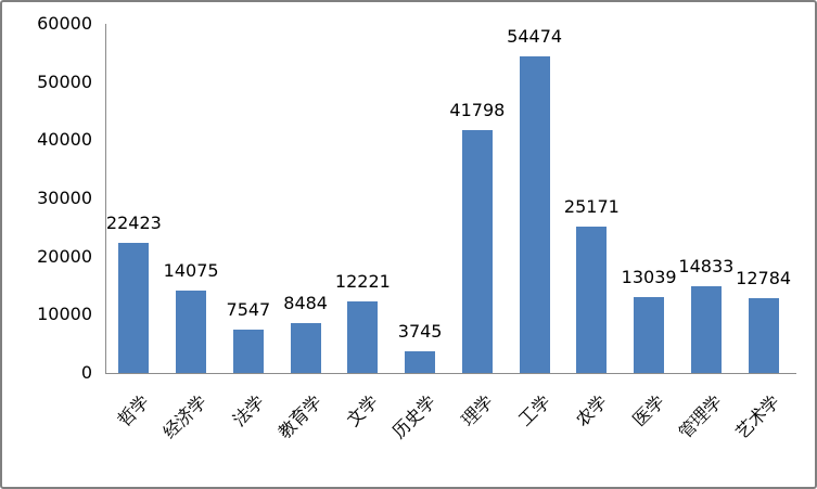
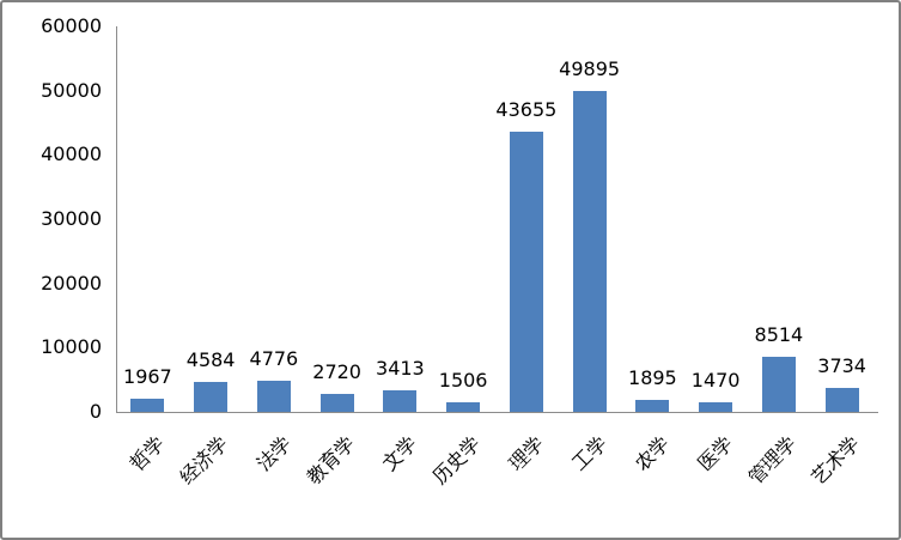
哲学: 22423 -> 1967
经济学: 14075 -> 4584
法学: 7547 -> 4776
教育学: 8484 -> 2720
文学: 12221 -> 3413
历史学: 3745 -> 1506
理学: 41798 -> 43655
工学: 54474 -> 49895
农学: 25171 -> 1895
医学: 13039 -> 1470
管理学: 14833 -> 8514
艺术学: 12784 -> 3734
